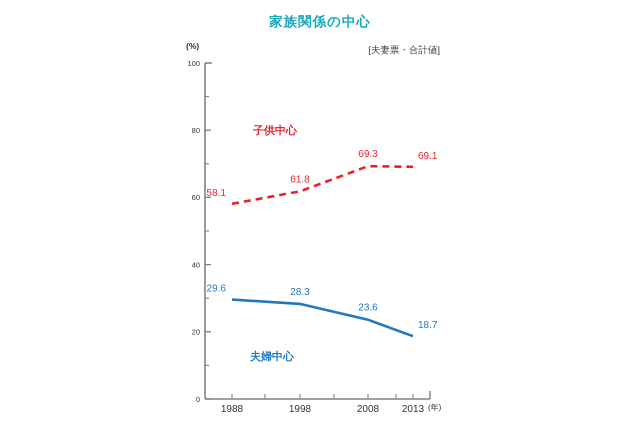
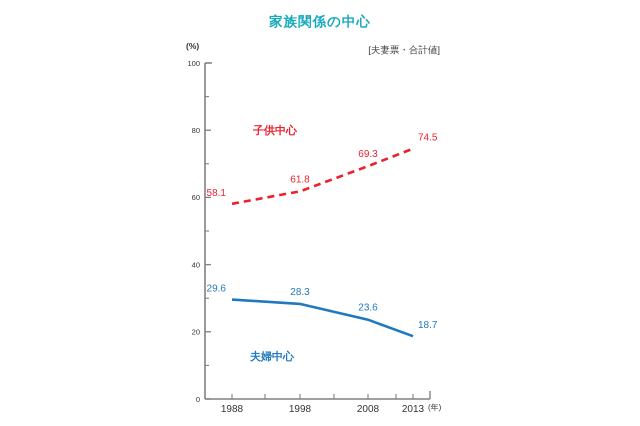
子供中心/2013: 69.1 -> 74.5
